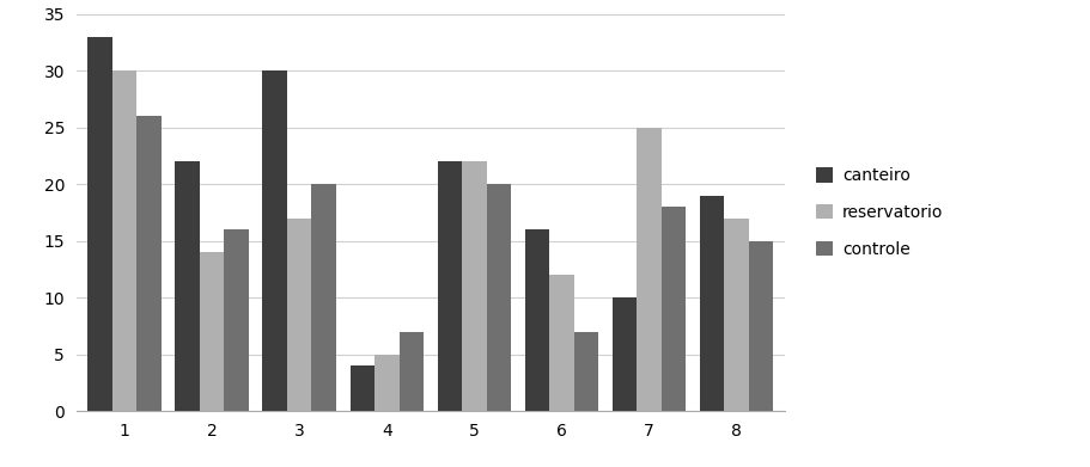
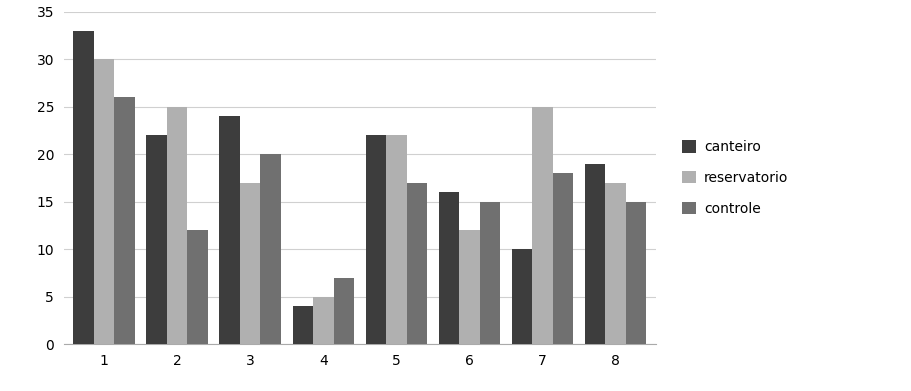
reservatorio/2: 14 -> 25
controle/2: 16 -> 12
canteiro/3: 30 -> 24
controle/5: 20 -> 17
controle/6: 7 -> 15
